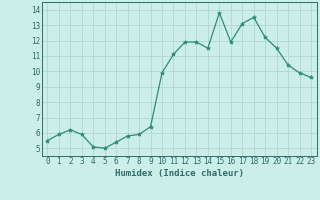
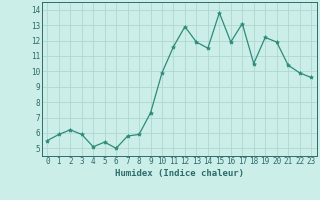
5: 5.0 -> 5.4
6: 5.4 -> 5.0
9: 6.4 -> 7.3
11: 11.1 -> 11.6
12: 11.9 -> 12.9
18: 13.5 -> 10.5
20: 11.5 -> 11.9
